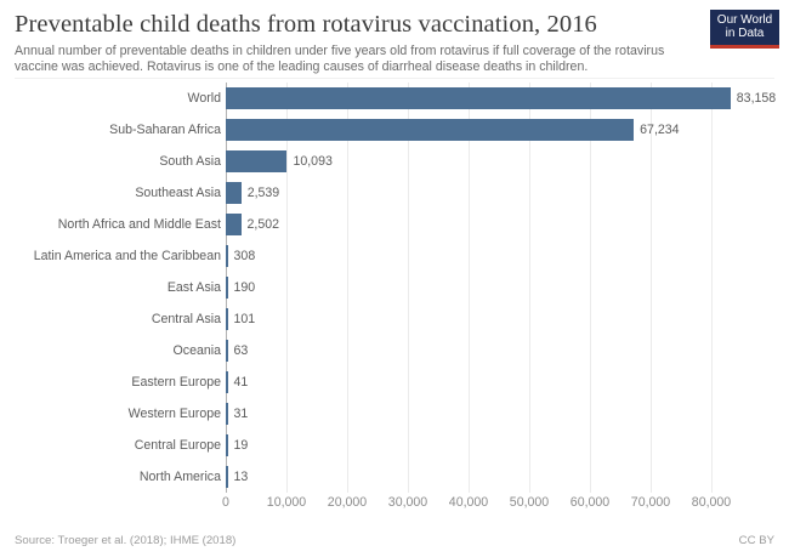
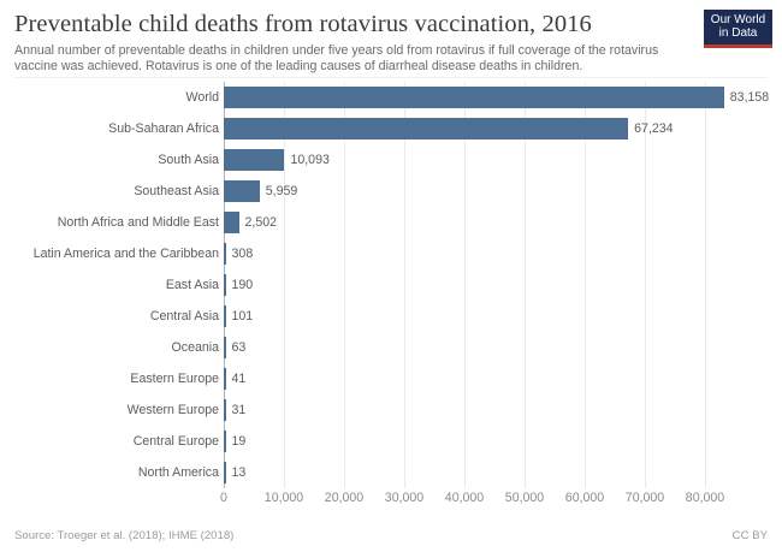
Southeast Asia: 2,539 -> 5,959
